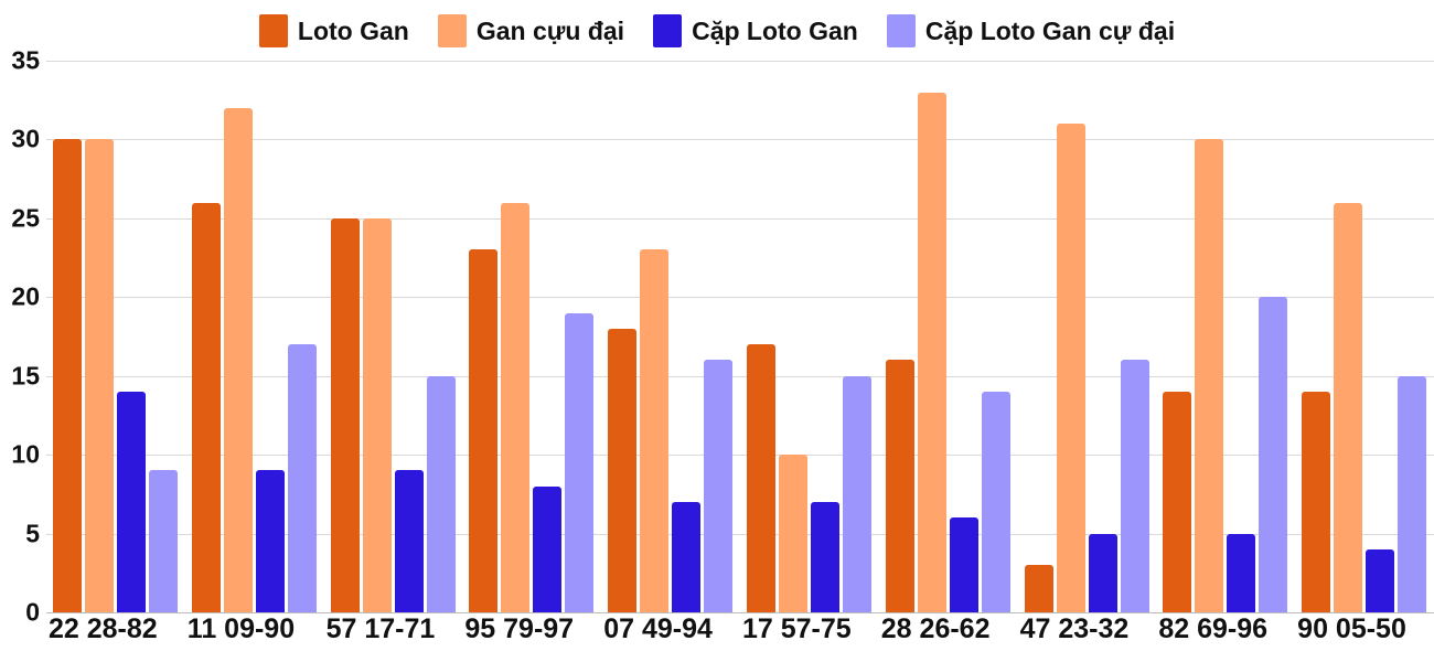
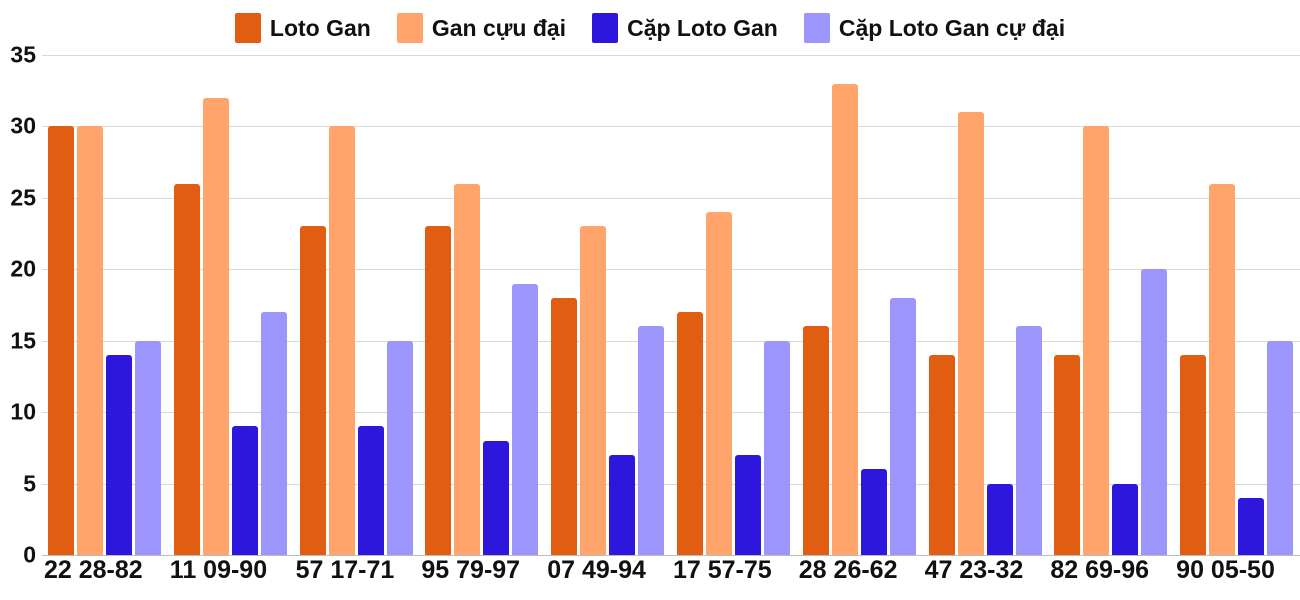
Cặp Loto Gan cự đại/22 28-82: 9 -> 15
Loto Gan/57 17-71: 25 -> 23
Gan cựu đại/57 17-71: 25 -> 30
Gan cựu đại/17 57-75: 10 -> 24
Cặp Loto Gan cự đại/28 26-62: 14 -> 18
Loto Gan/47 23-32: 3 -> 14
